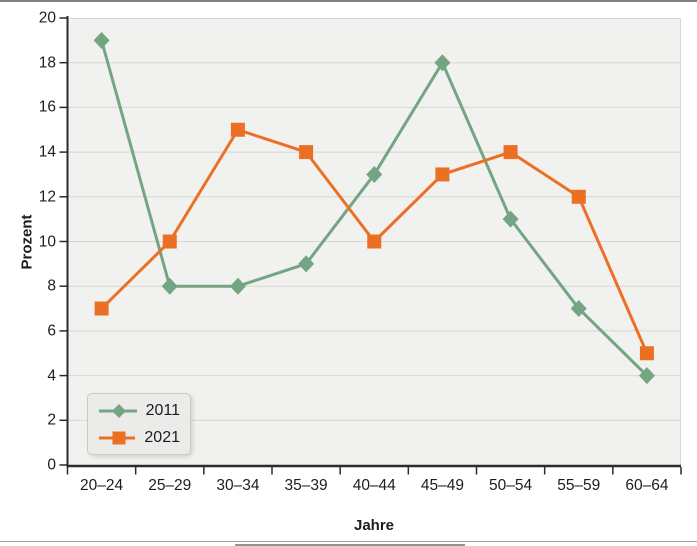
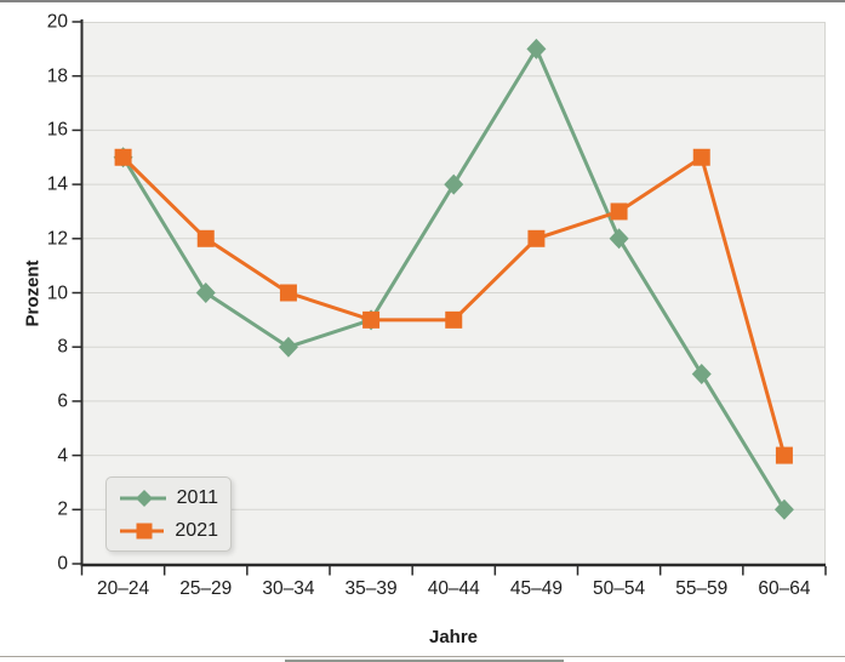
2011/20–24: 19 -> 15
2021/20–24: 7 -> 15
2011/25–29: 8 -> 10
2021/25–29: 10 -> 12
2021/30–34: 15 -> 10
2021/35–39: 14 -> 9
2011/40–44: 13 -> 14
2021/40–44: 10 -> 9
2011/45–49: 18 -> 19
2021/45–49: 13 -> 12
2011/50–54: 11 -> 12
2021/50–54: 14 -> 13
2021/55–59: 12 -> 15
2011/60–64: 4 -> 2
2021/60–64: 5 -> 4
